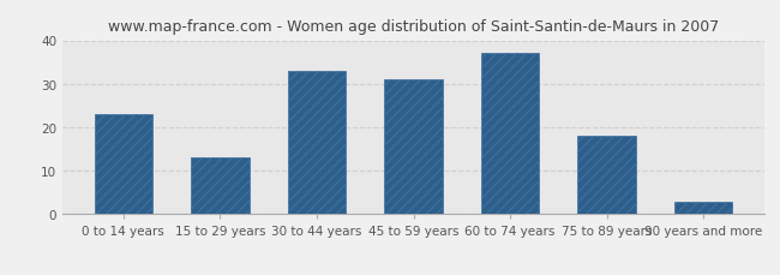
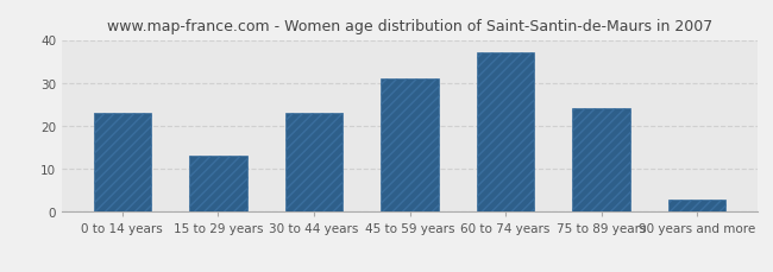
30 to 44 years: 33 -> 23
75 to 89 years: 18 -> 24
